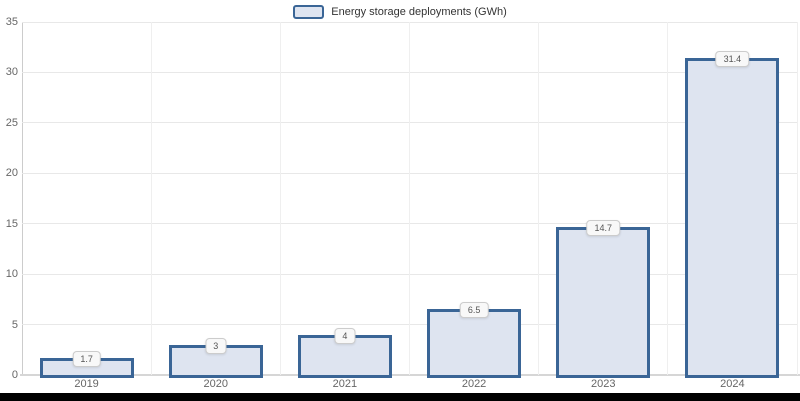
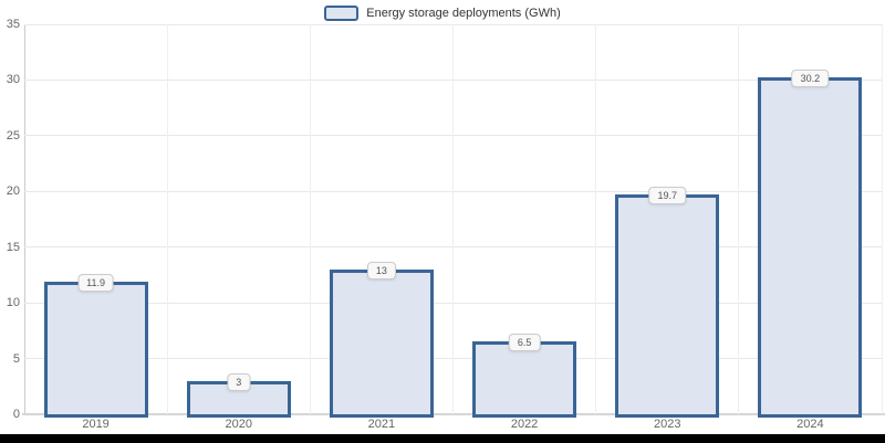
2019: 1.7 -> 11.9
2021: 4 -> 13
2023: 14.7 -> 19.7
2024: 31.4 -> 30.2
